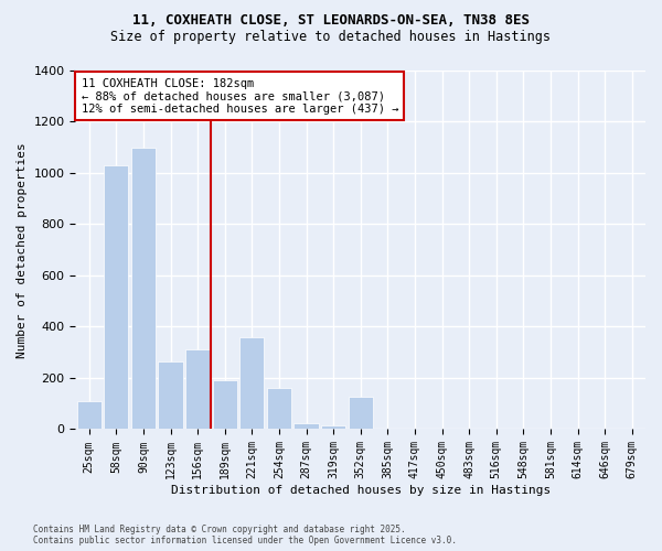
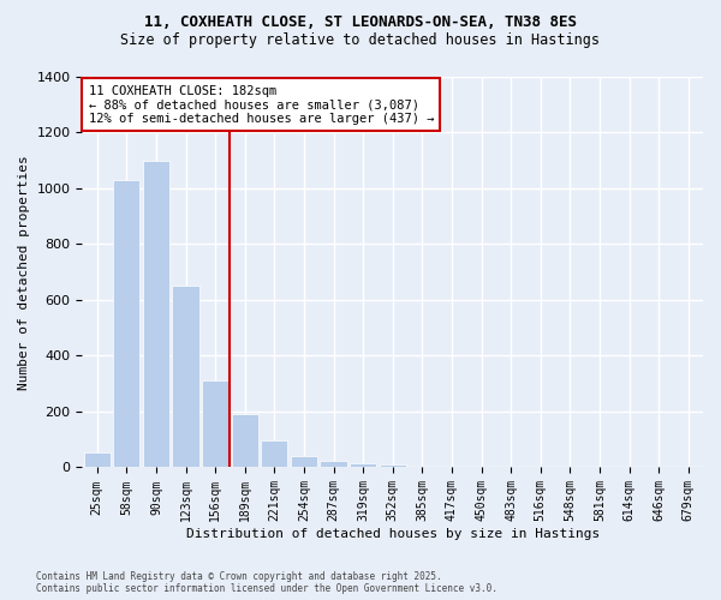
25sqm: 110 -> 55
123sqm: 265 -> 650
221sqm: 360 -> 95
254sqm: 160 -> 40
352sqm: 125 -> 10
